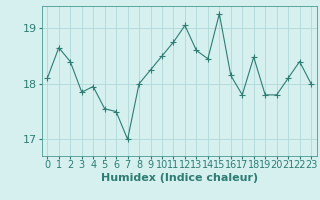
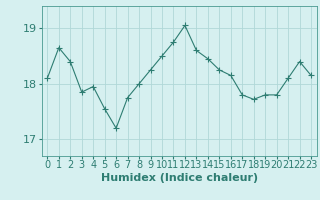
6: 17.50 -> 17.20
7: 17.00 -> 17.75
15: 19.26 -> 18.25
18: 18.48 -> 17.72
23: 18.00 -> 18.15
